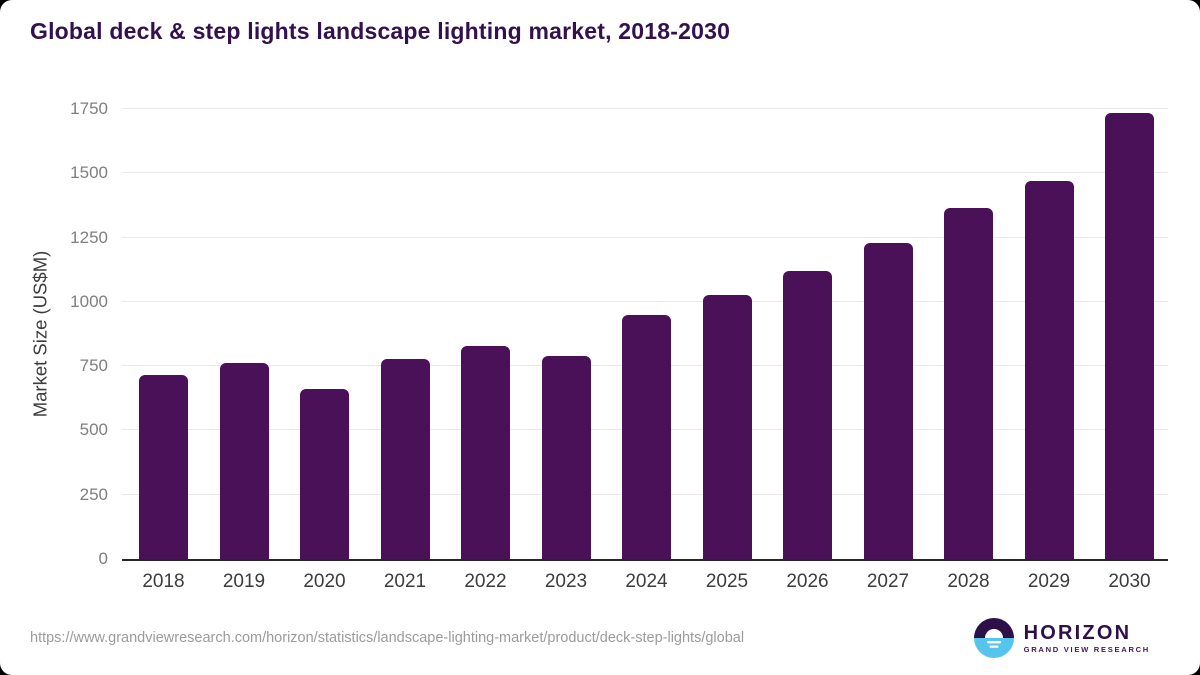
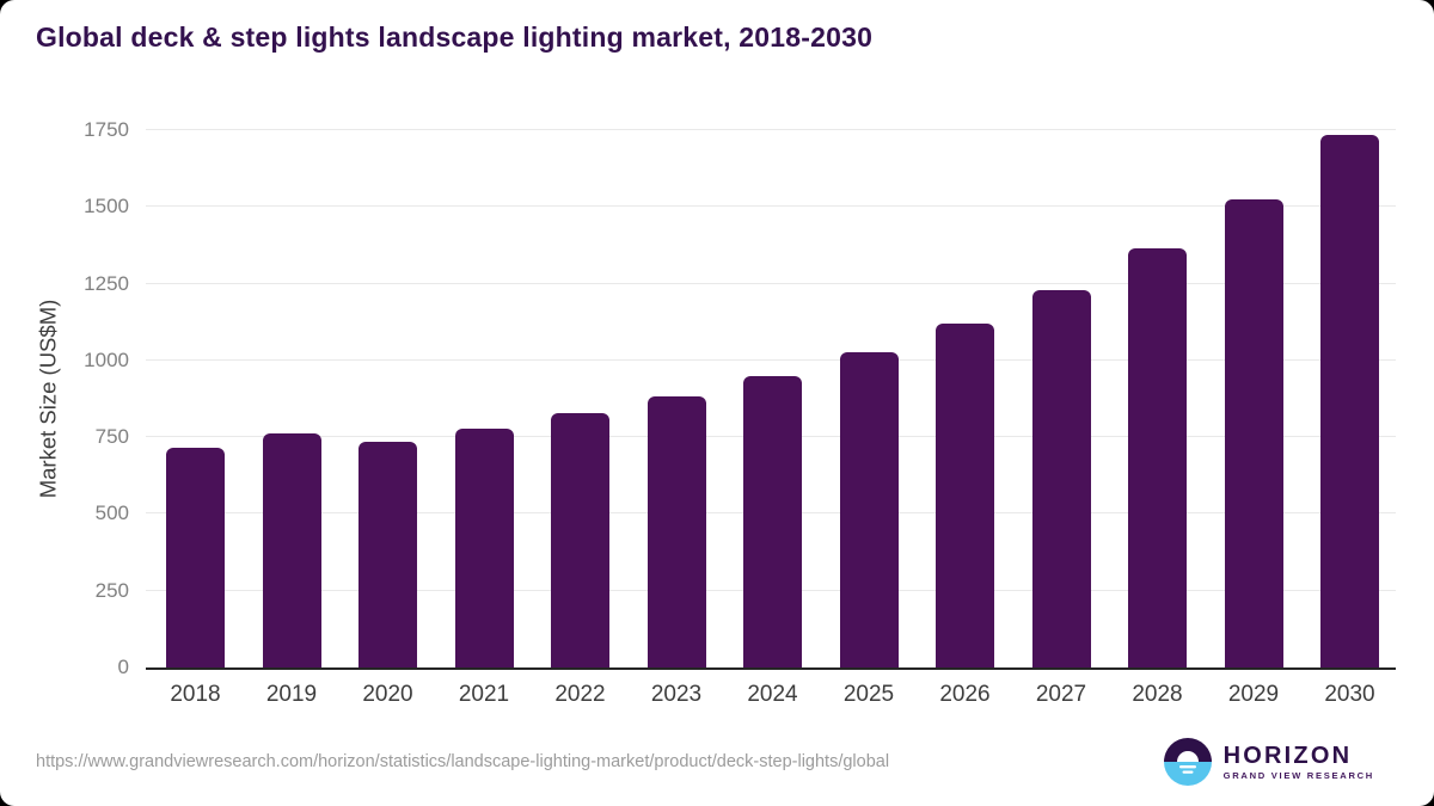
2020: 660 -> 740
2023: 790 -> 880
2029: 1470 -> 1530
